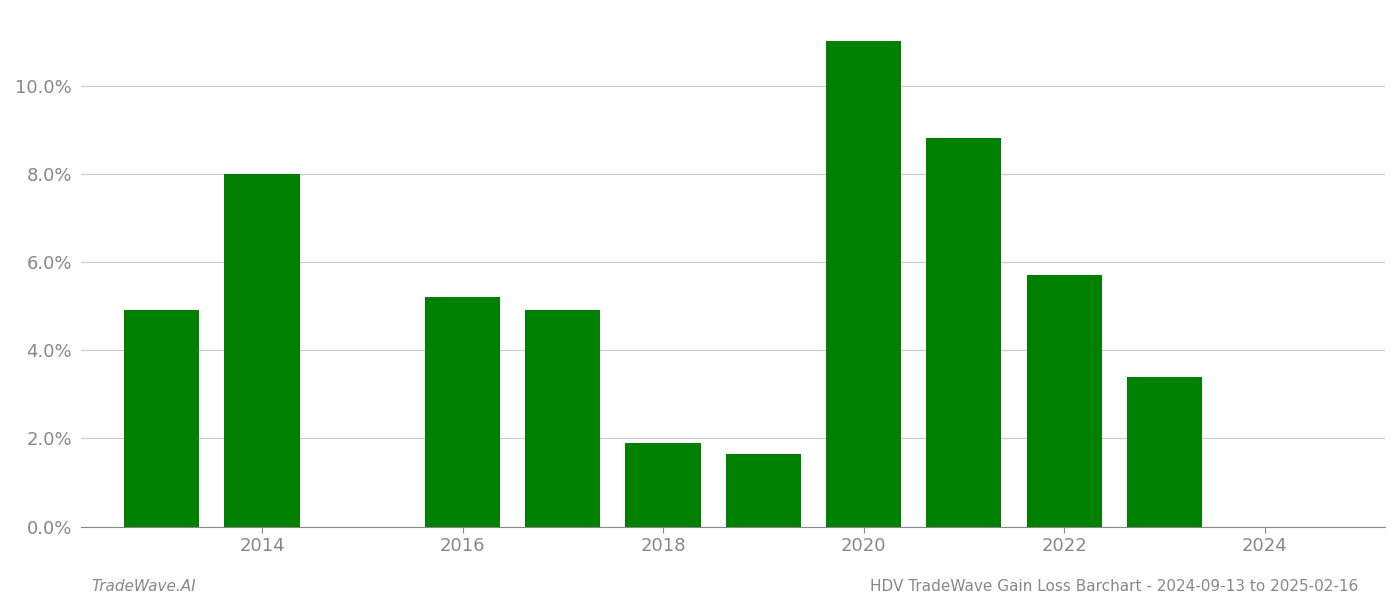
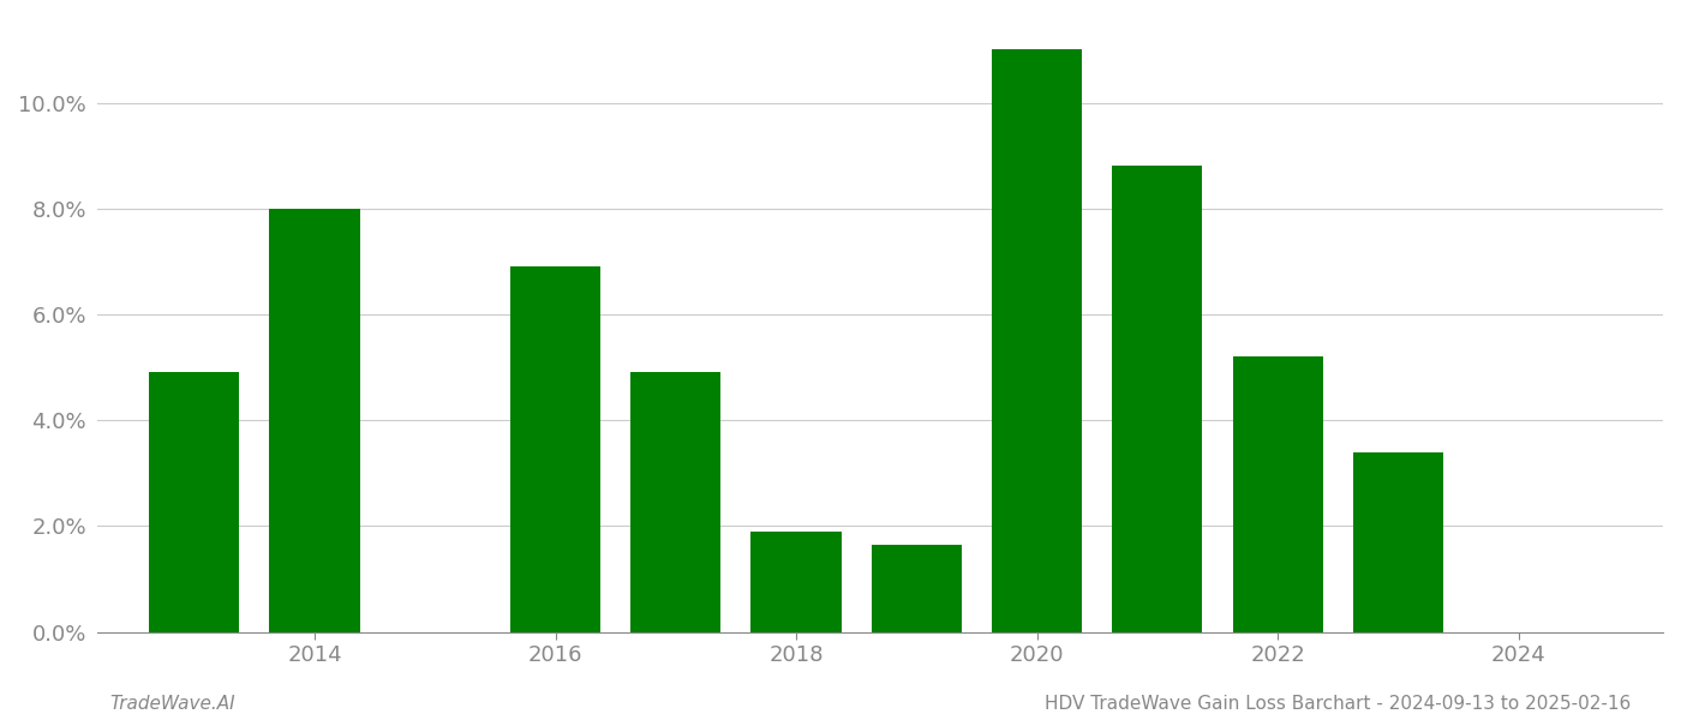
2016: 5.20% -> 6.90%
2022: 5.70% -> 5.20%
